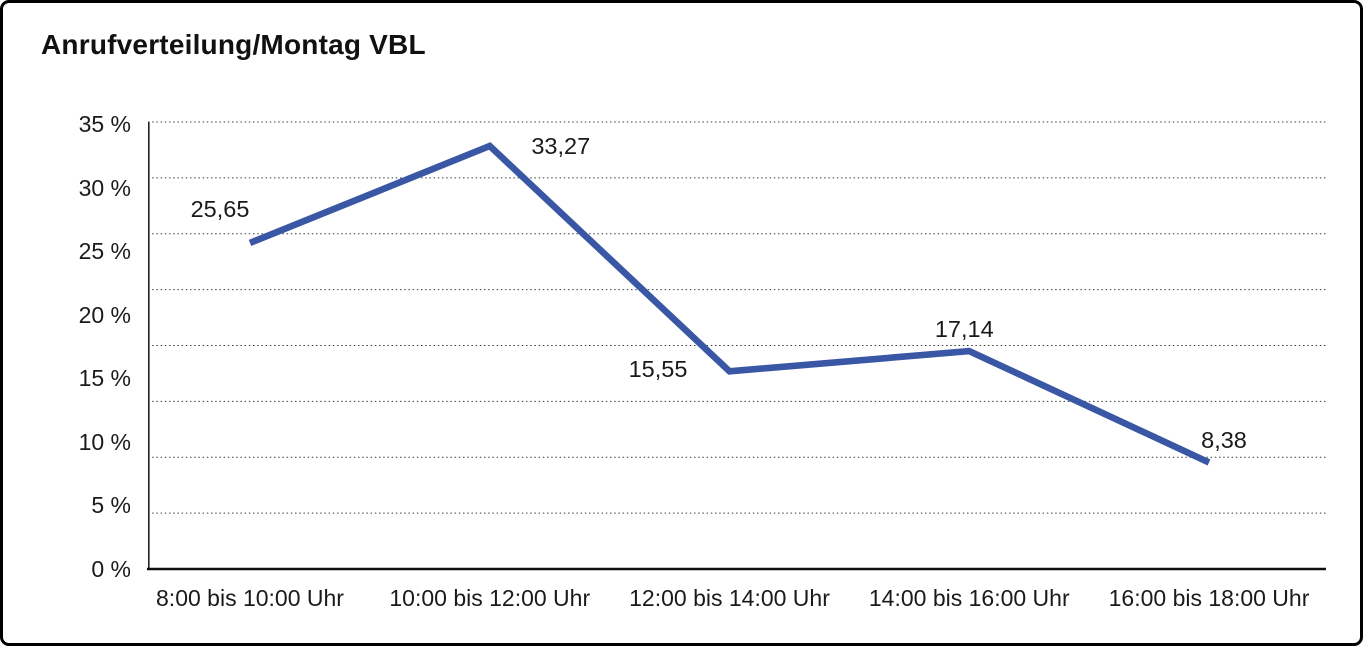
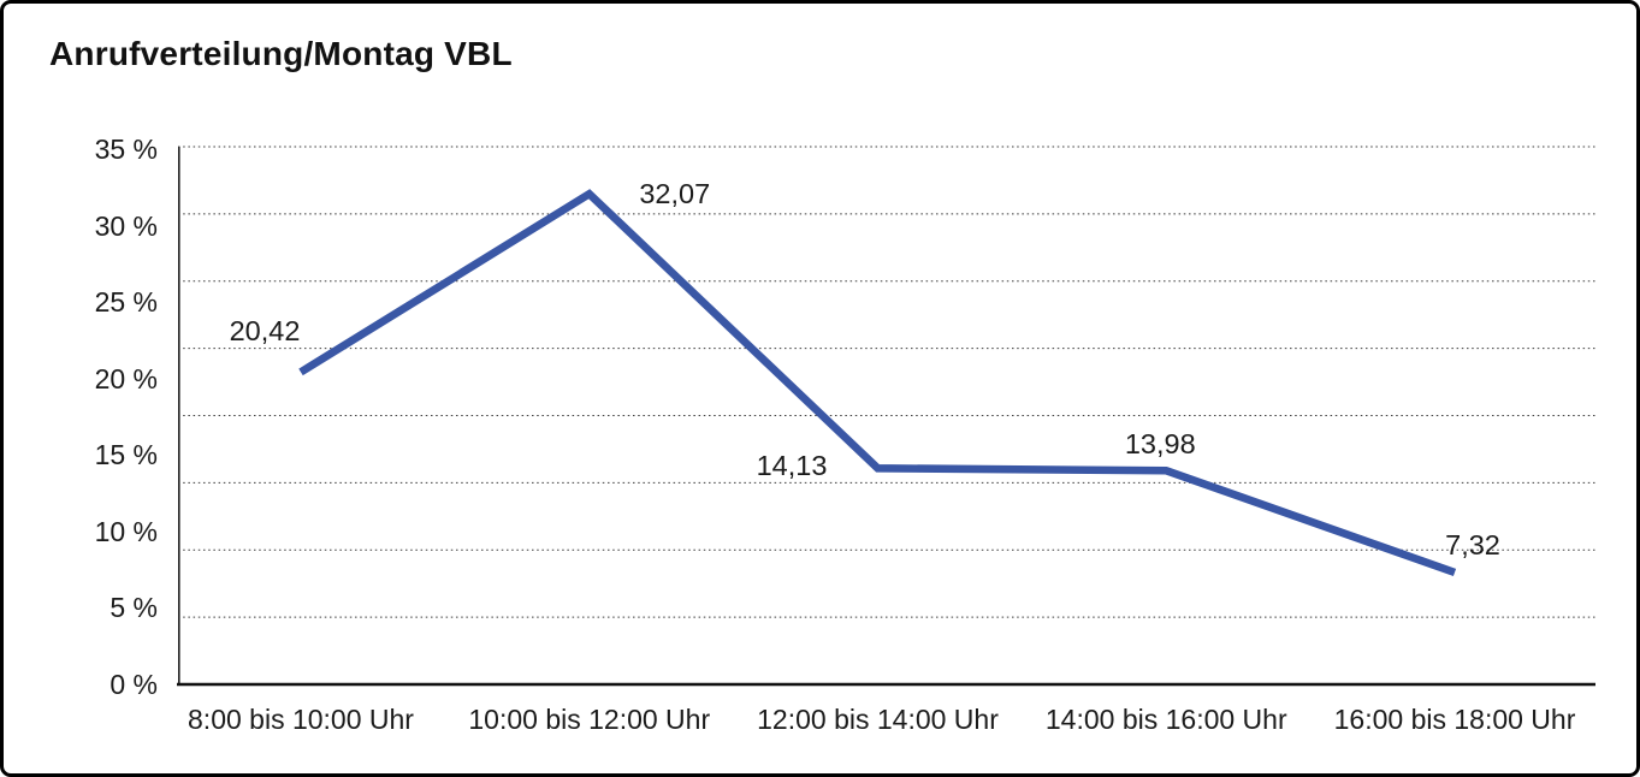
8:00 bis 10:00 Uhr: 25,65 -> 20,42
10:00 bis 12:00 Uhr: 33,27 -> 32,07
12:00 bis 14:00 Uhr: 15,55 -> 14,13
14:00 bis 16:00 Uhr: 17,14 -> 13,98
16:00 bis 18:00 Uhr: 8,38 -> 7,32
